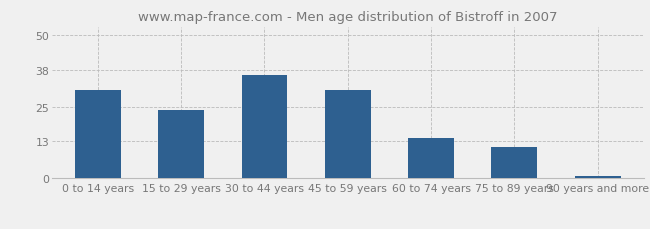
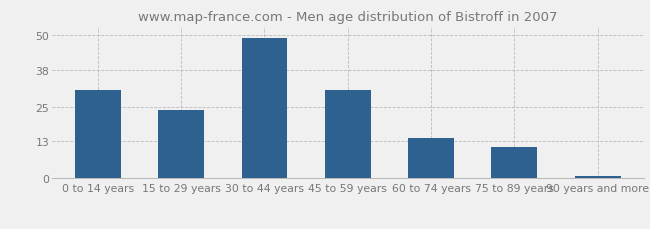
30 to 44 years: 36 -> 49
